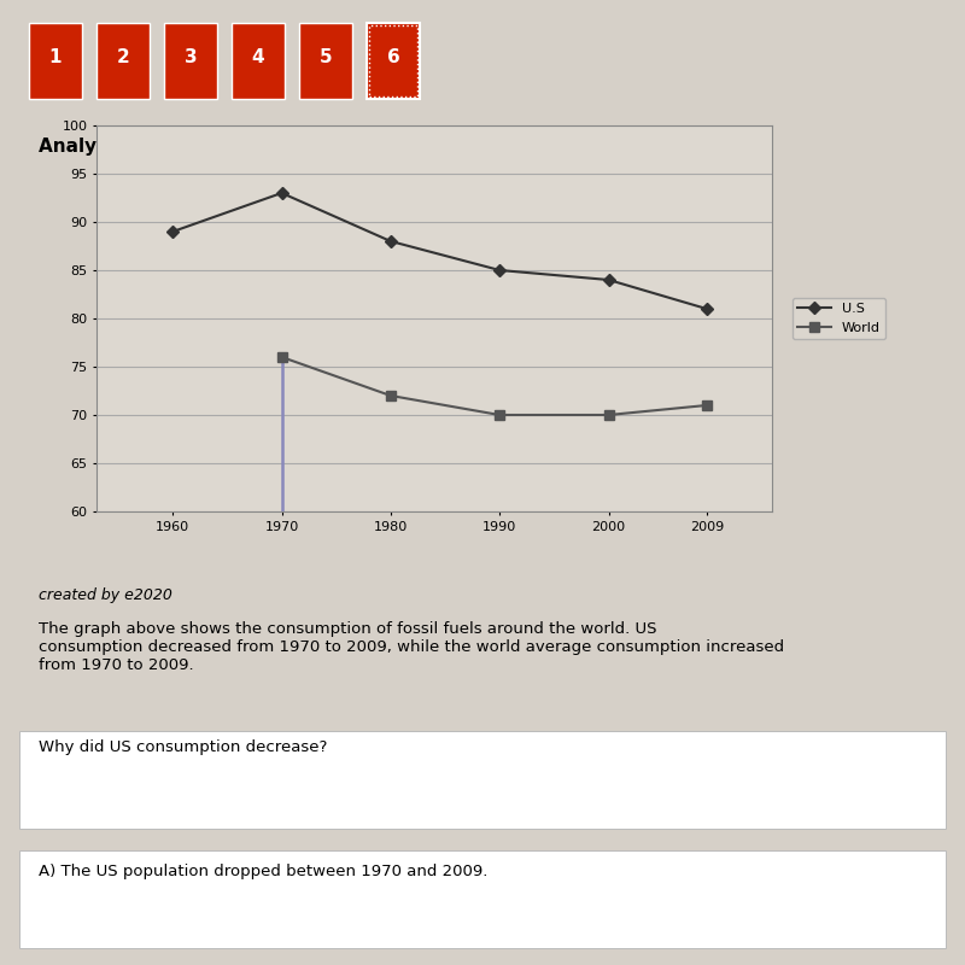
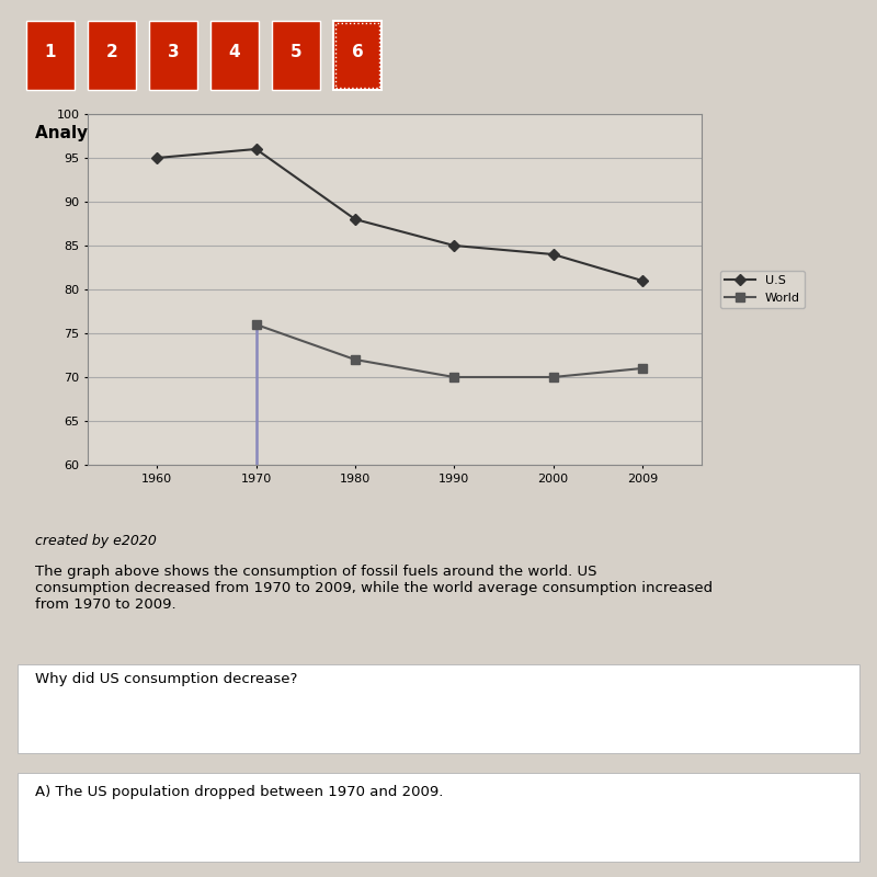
U.S/1960: 89 -> 95
U.S/1970: 93 -> 96
